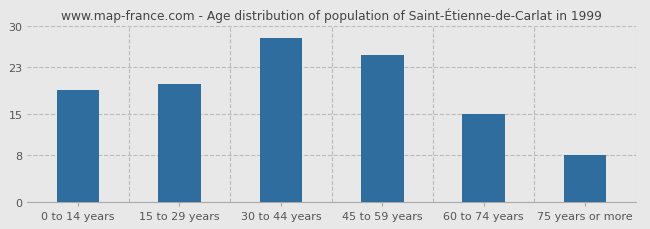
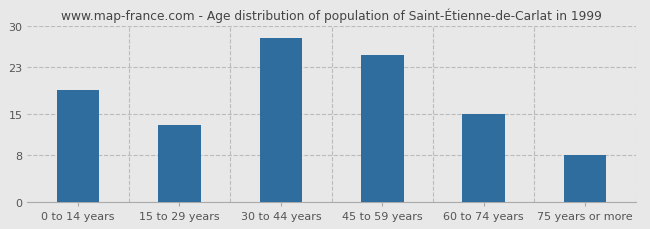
15 to 29 years: 20 -> 13
